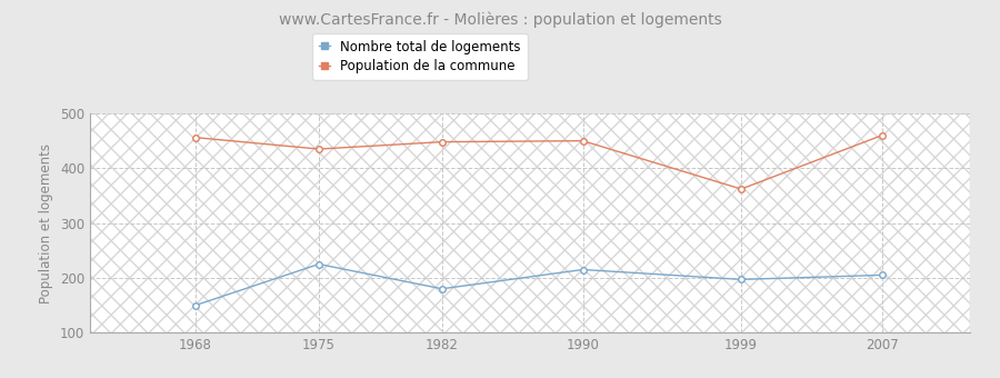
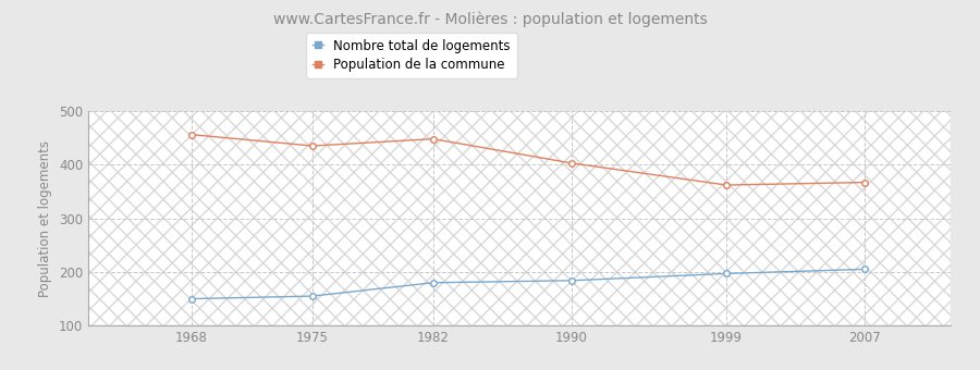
Nombre total de logements/1975: 225 -> 155
Nombre total de logements/1990: 215 -> 184
Population de la commune/1990: 450 -> 403
Population de la commune/2007: 460 -> 367
